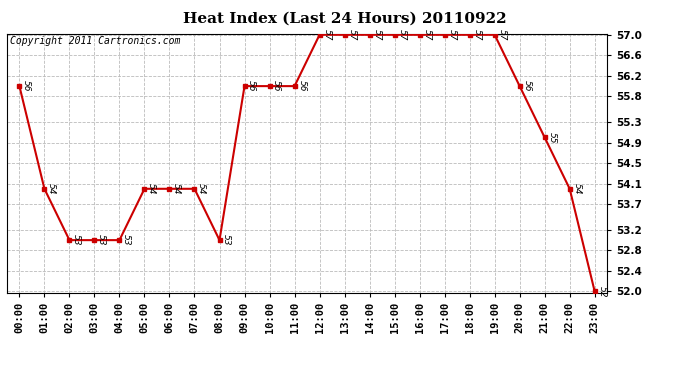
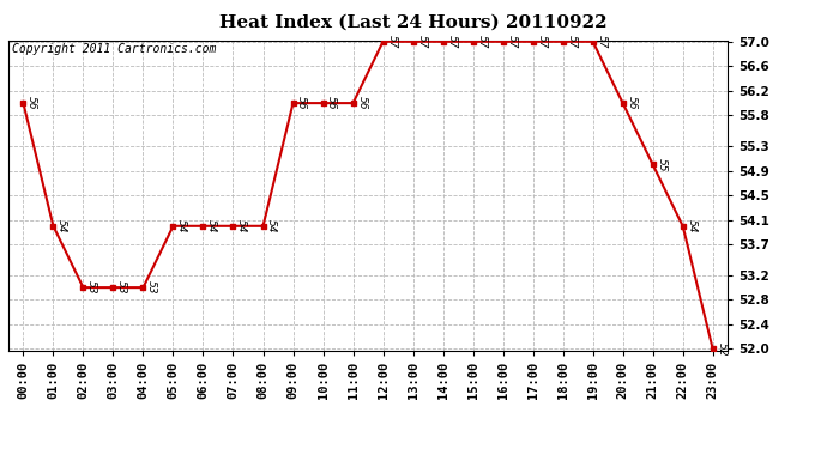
08:00: 53 -> 54
